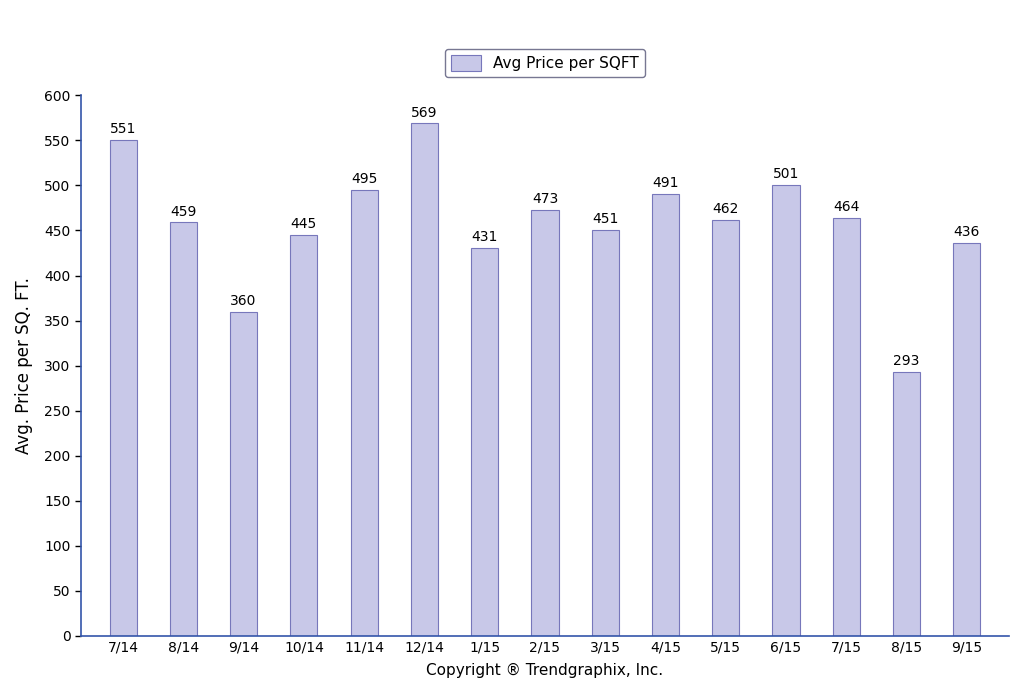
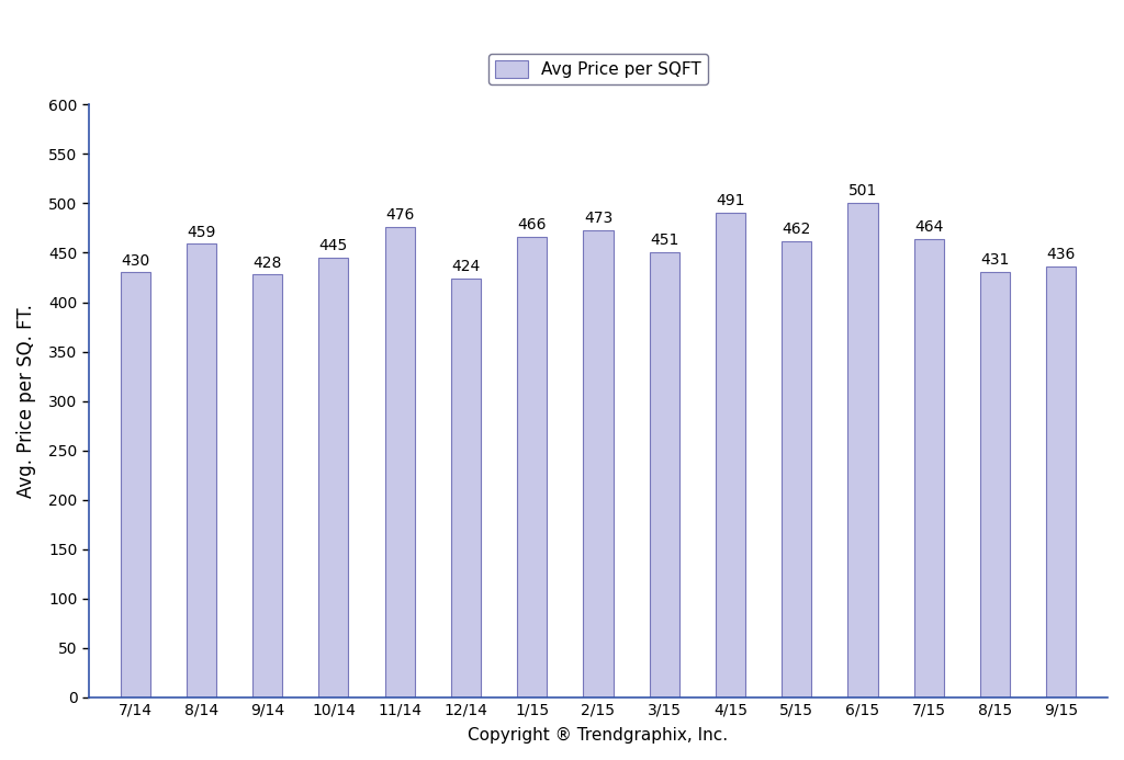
7/14: 551 -> 430
9/14: 360 -> 428
11/14: 495 -> 476
12/14: 569 -> 424
1/15: 431 -> 466
8/15: 293 -> 431
